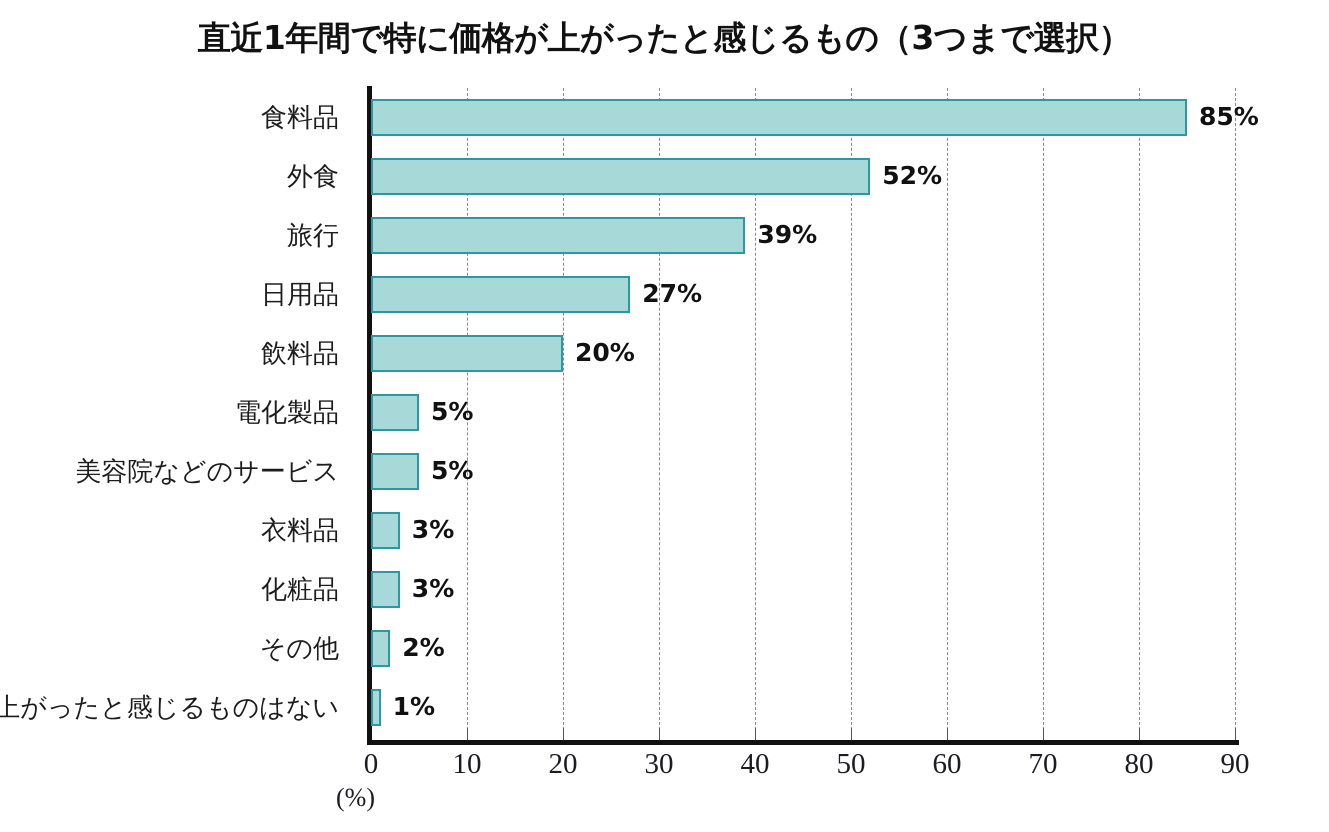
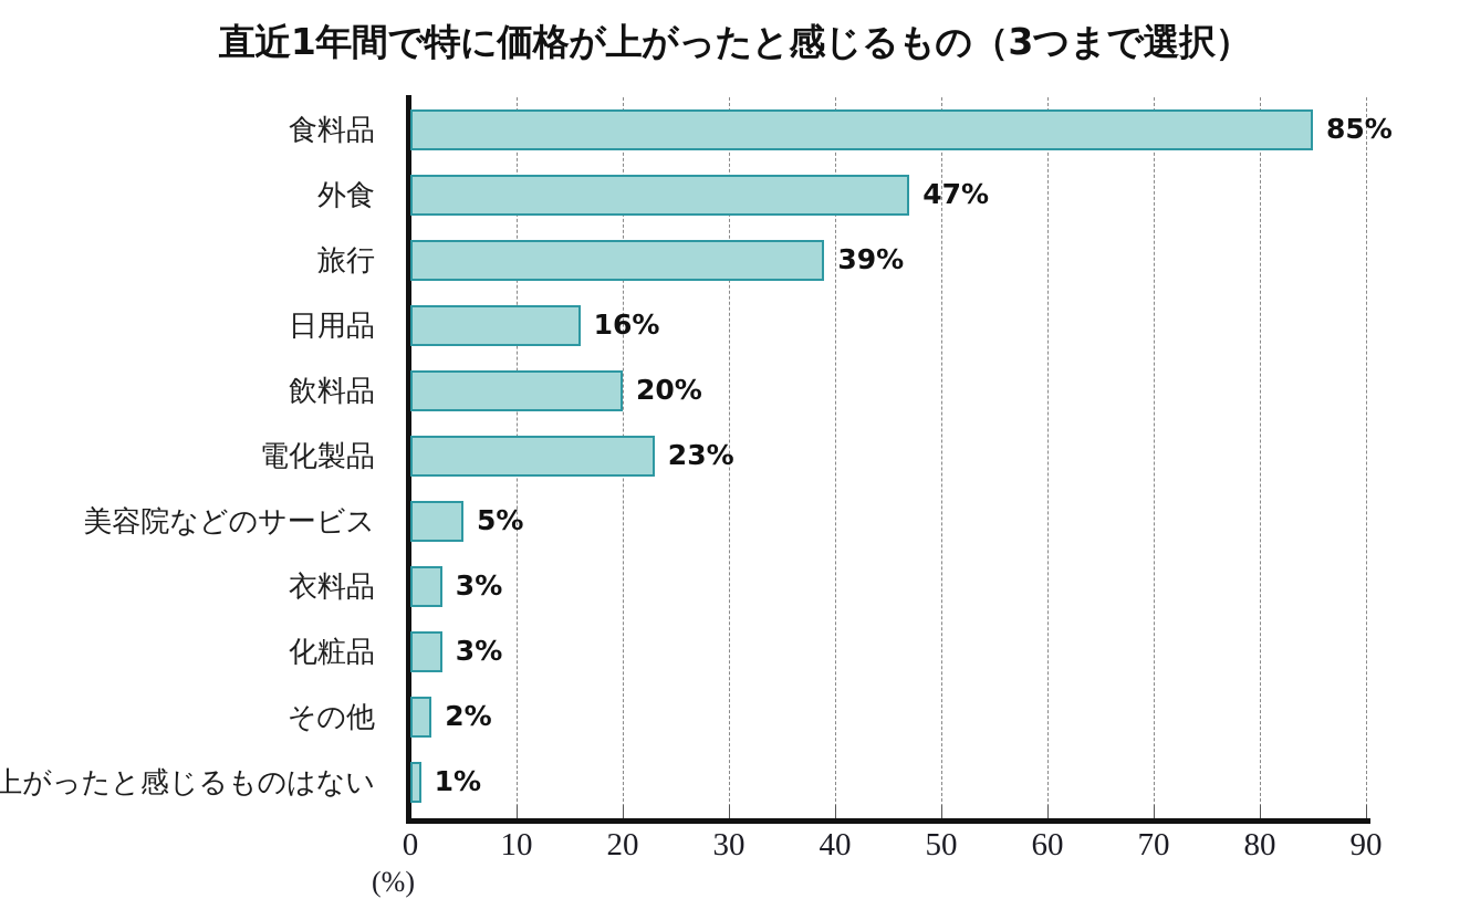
外食: 52% -> 47%
日用品: 27% -> 16%
電化製品: 5% -> 23%
